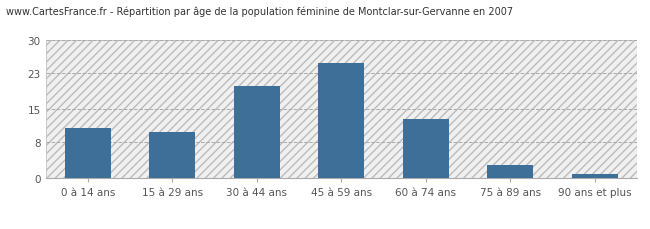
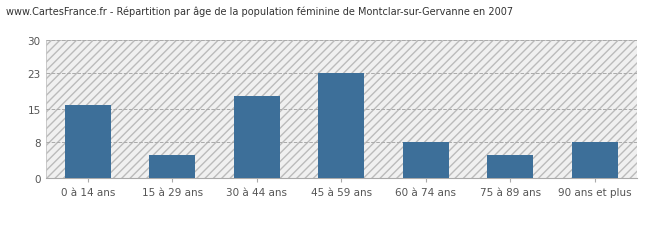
0 à 14 ans: 11 -> 16
15 à 29 ans: 10 -> 5
30 à 44 ans: 20 -> 18
45 à 59 ans: 25 -> 23
60 à 74 ans: 13 -> 8
75 à 89 ans: 3 -> 5
90 ans et plus: 1 -> 8
